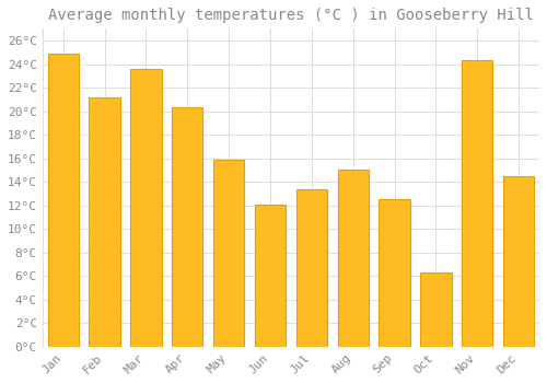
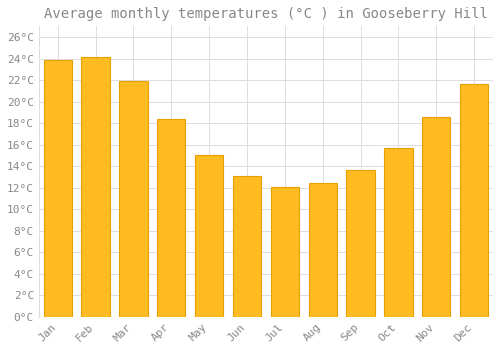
Jan: 24.9°C -> 23.9°C
Feb: 21.2°C -> 24.1°C
Mar: 23.6°C -> 21.9°C
Apr: 20.3°C -> 18.4°C
May: 15.9°C -> 15.0°C
Jun: 12.1°C -> 13.1°C
Jul: 13.4°C -> 12.1°C
Aug: 15.0°C -> 12.4°C
Sep: 12.5°C -> 13.6°C
Oct: 6.3°C -> 15.7°C
Nov: 24.3°C -> 18.6°C
Dec: 14.5°C -> 21.6°C
